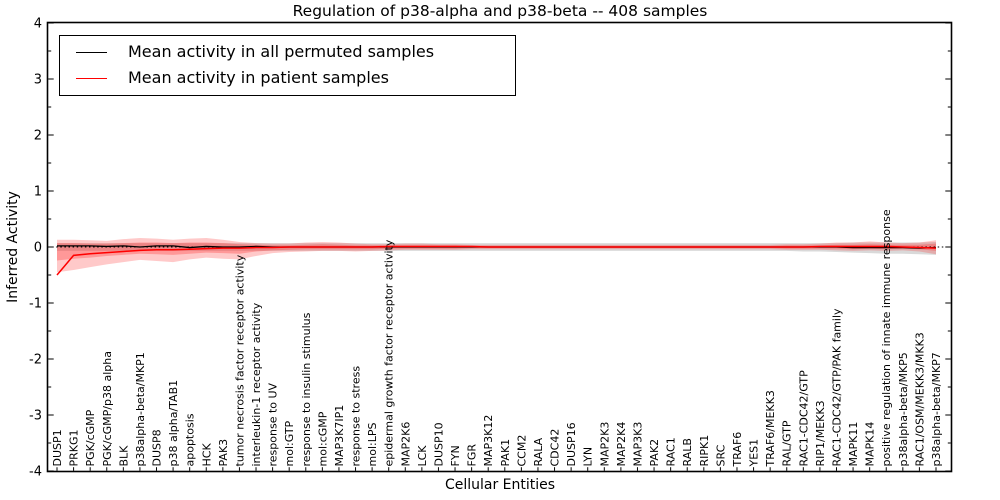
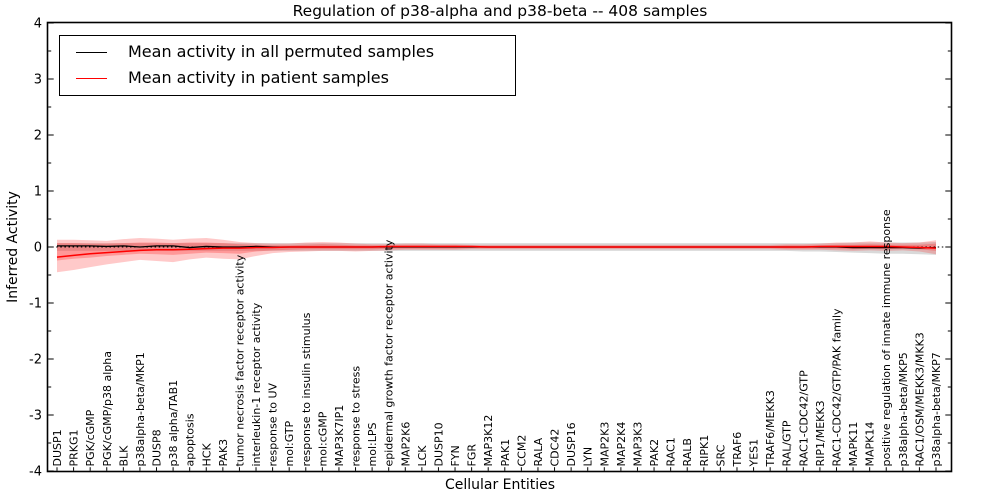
Mean activity in patient samples/DUSP1: -0.5 -> -0.2
